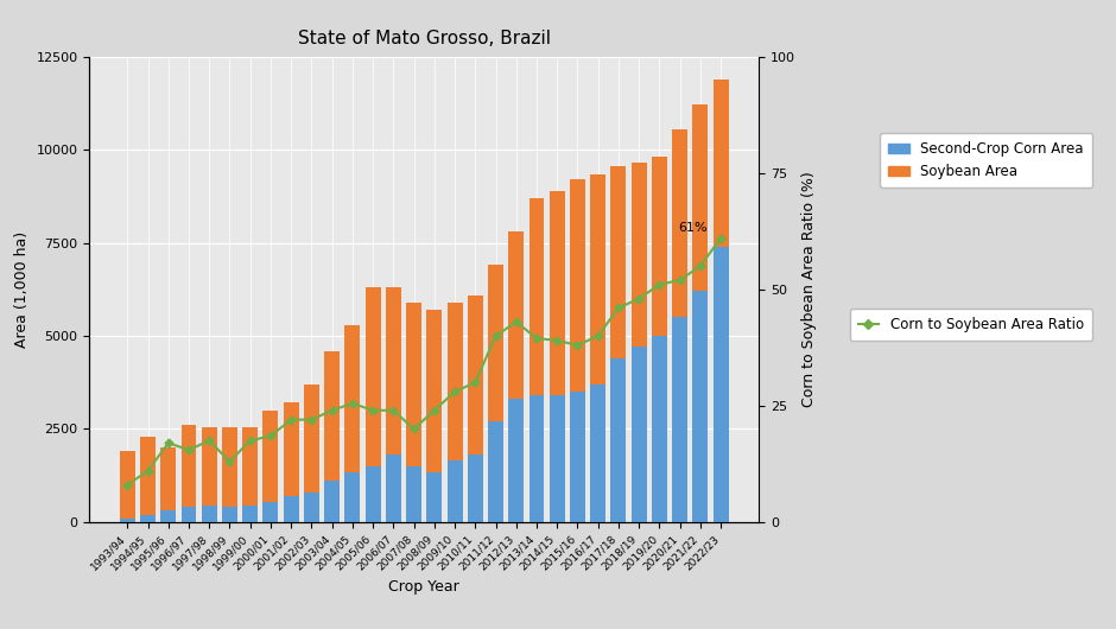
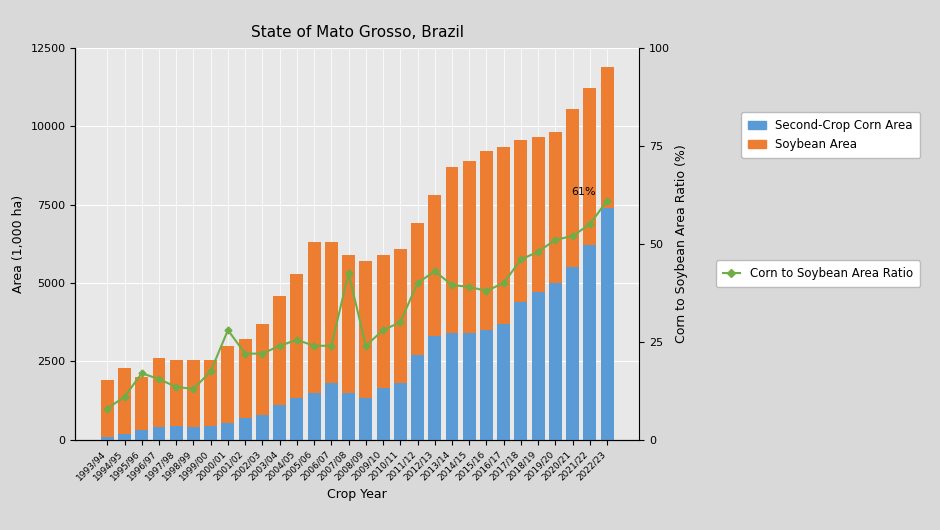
Corn to Soybean Area Ratio/1997/98: 17.5 -> 13.5
Corn to Soybean Area Ratio/2000/01: 18.5 -> 28.0
Corn to Soybean Area Ratio/2007/08: 20.0 -> 42.5
